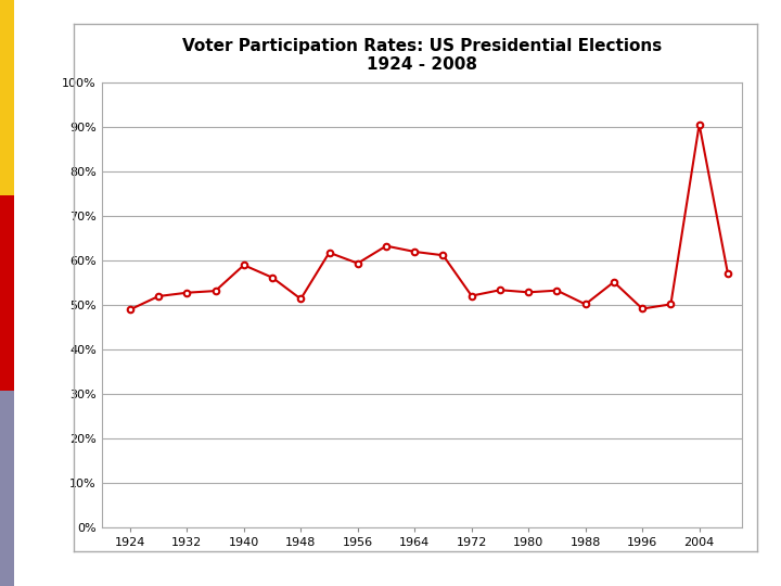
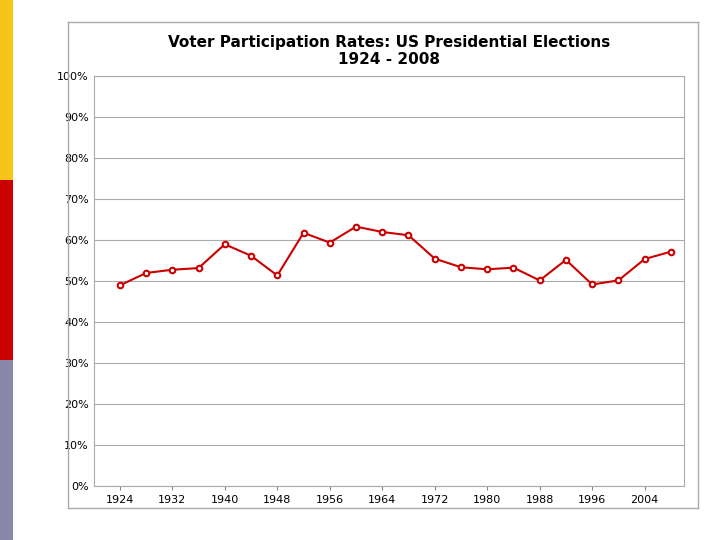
1972: 52.0% -> 55.4%
2004: 90.5% -> 55.3%
